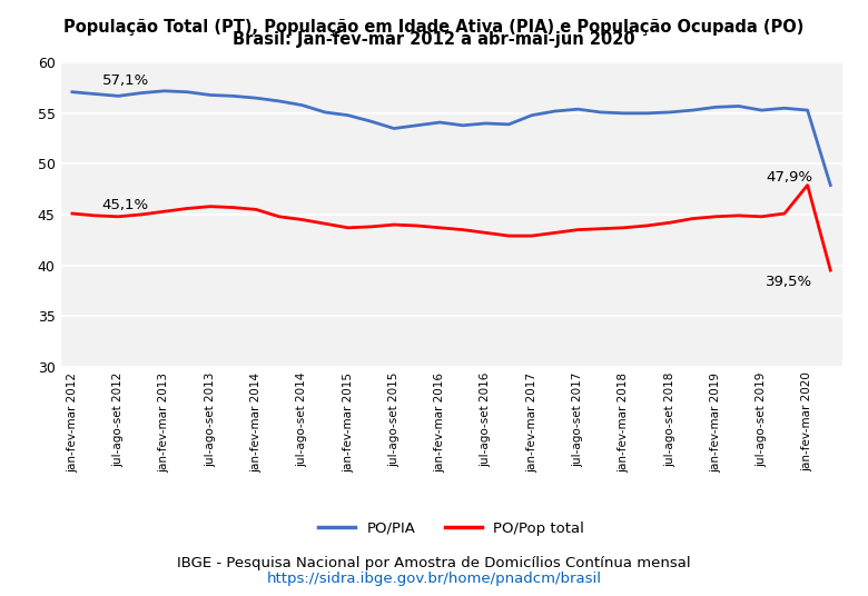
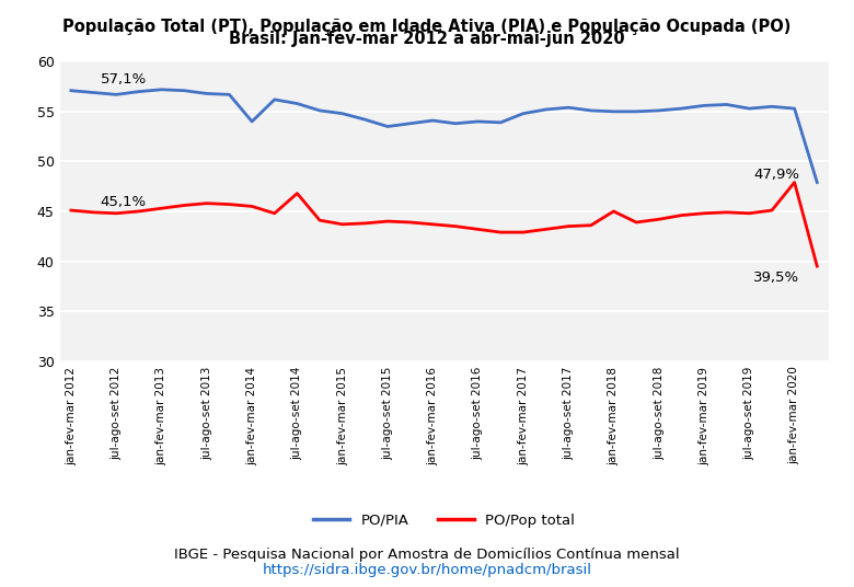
PO/PIA/jan-fev-mar 2014: 56.5 -> 54.0
PO/Pop total/jul-ago-set 2014: 44.5 -> 46.8
PO/Pop total/jan-fev-mar 2018: 43.7 -> 45.0
